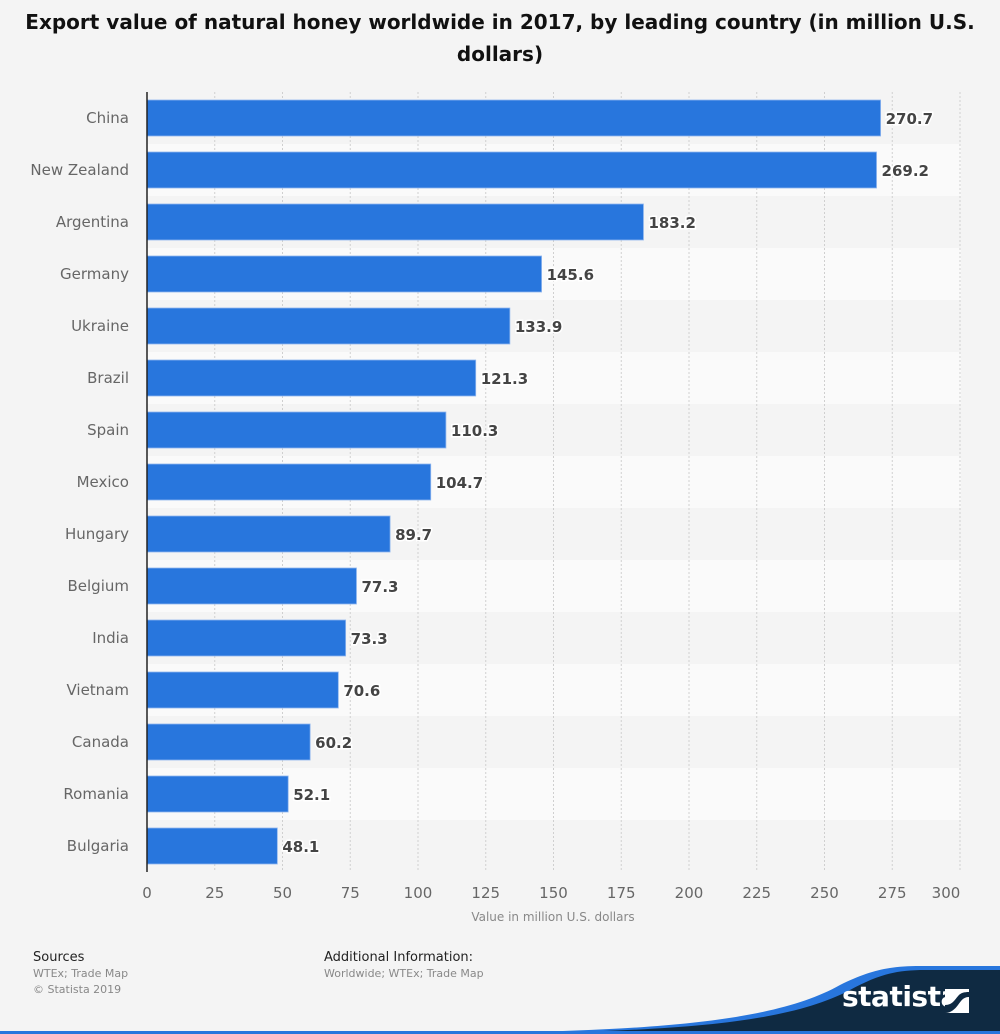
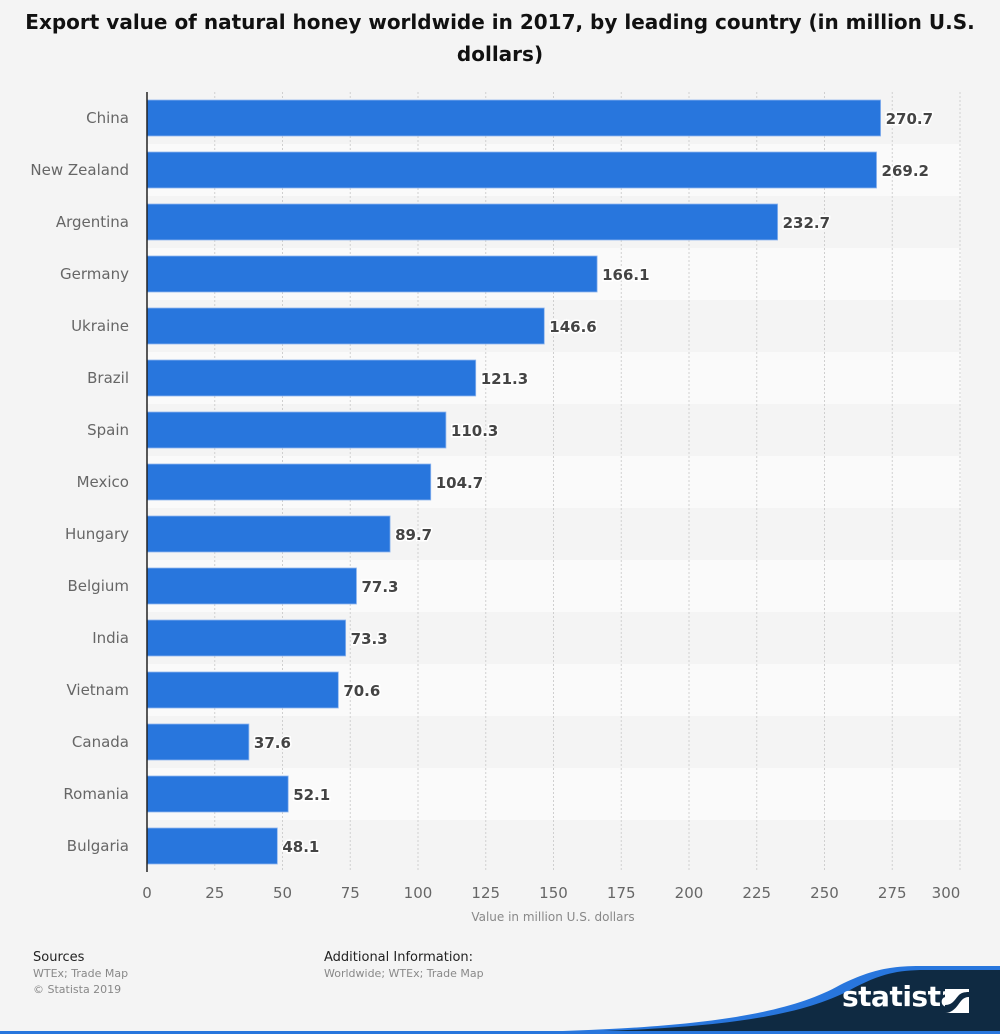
Argentina: 183.2 -> 232.7
Germany: 145.6 -> 166.1
Ukraine: 133.9 -> 146.6
Canada: 60.2 -> 37.6
